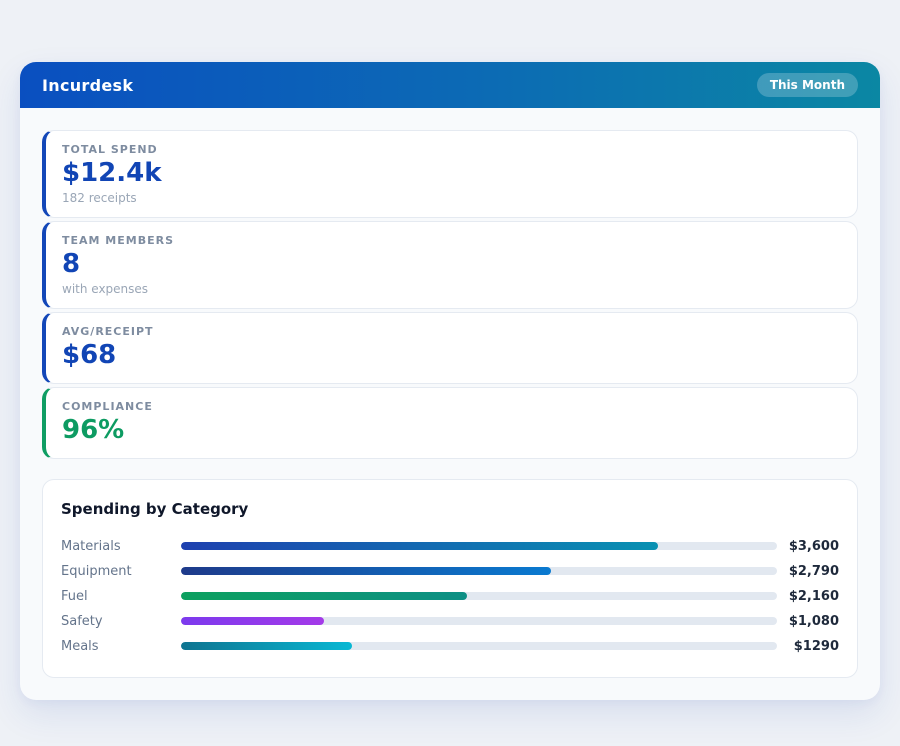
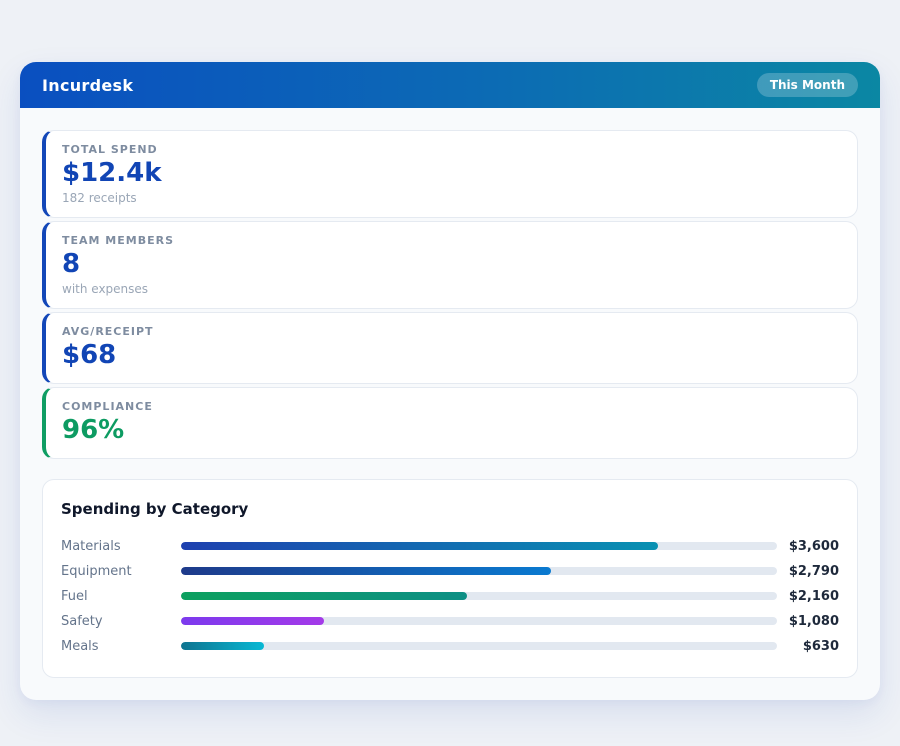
Meals: $1290 -> $630
